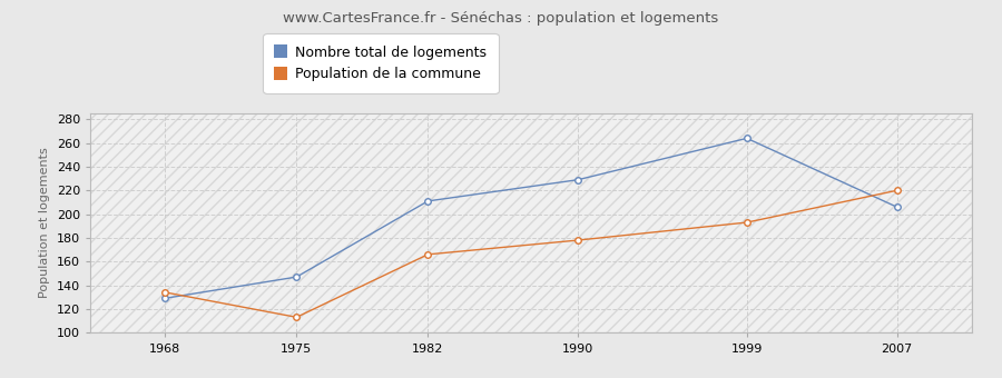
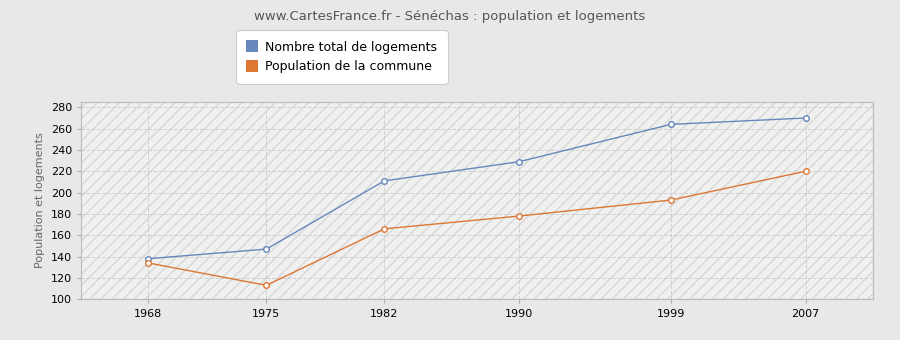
Nombre total de logements/1968: 129 -> 138
Nombre total de logements/2007: 206 -> 270
